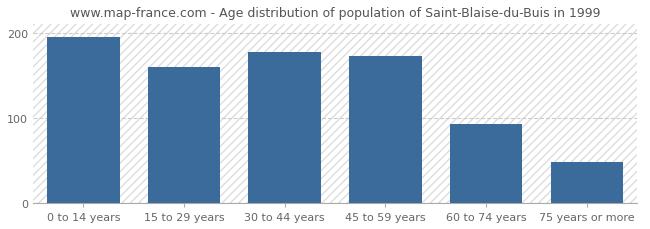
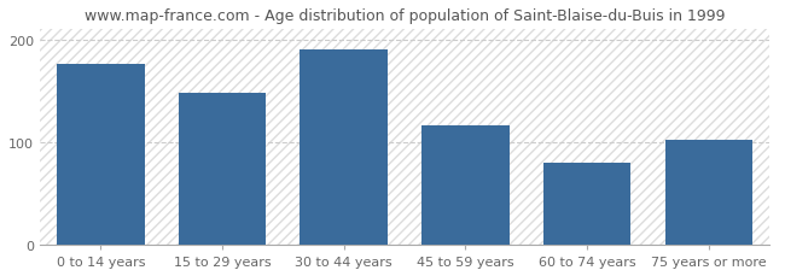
0 to 14 years: 195 -> 176
15 to 29 years: 160 -> 148
30 to 44 years: 178 -> 190
45 to 59 years: 173 -> 116
60 to 74 years: 93 -> 80
75 years or more: 48 -> 102
